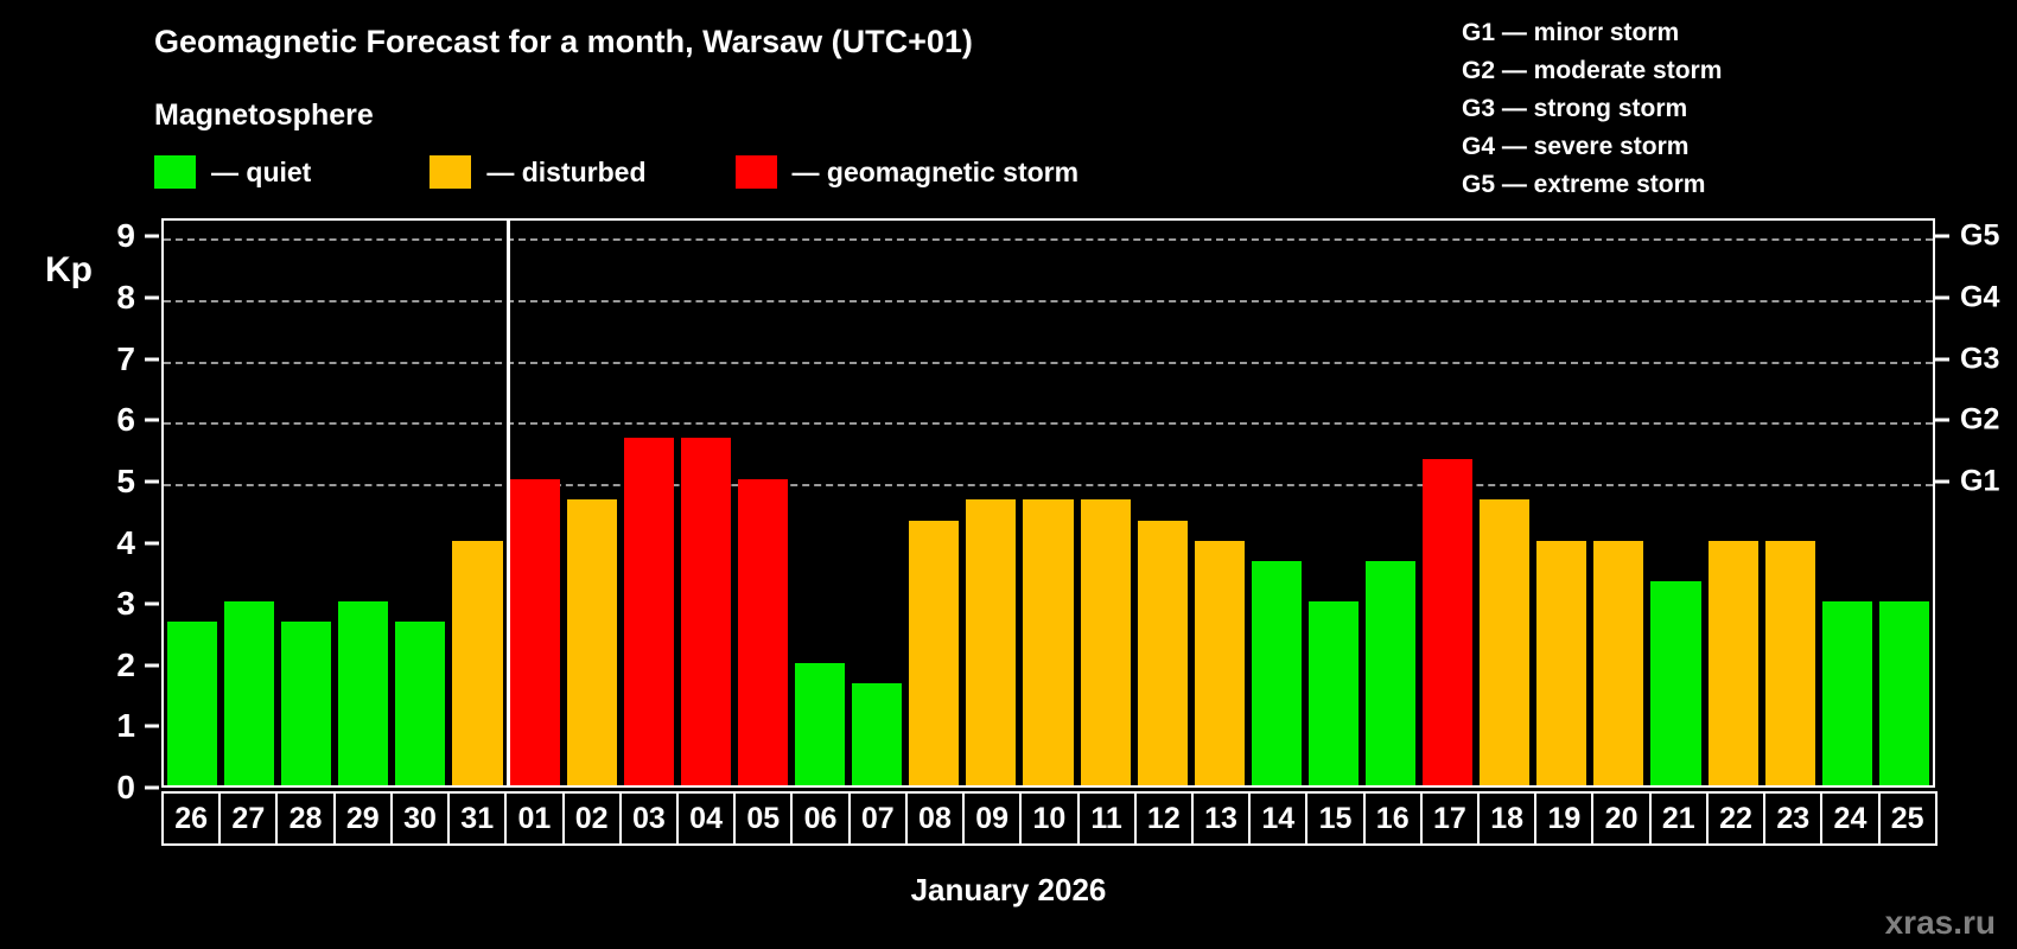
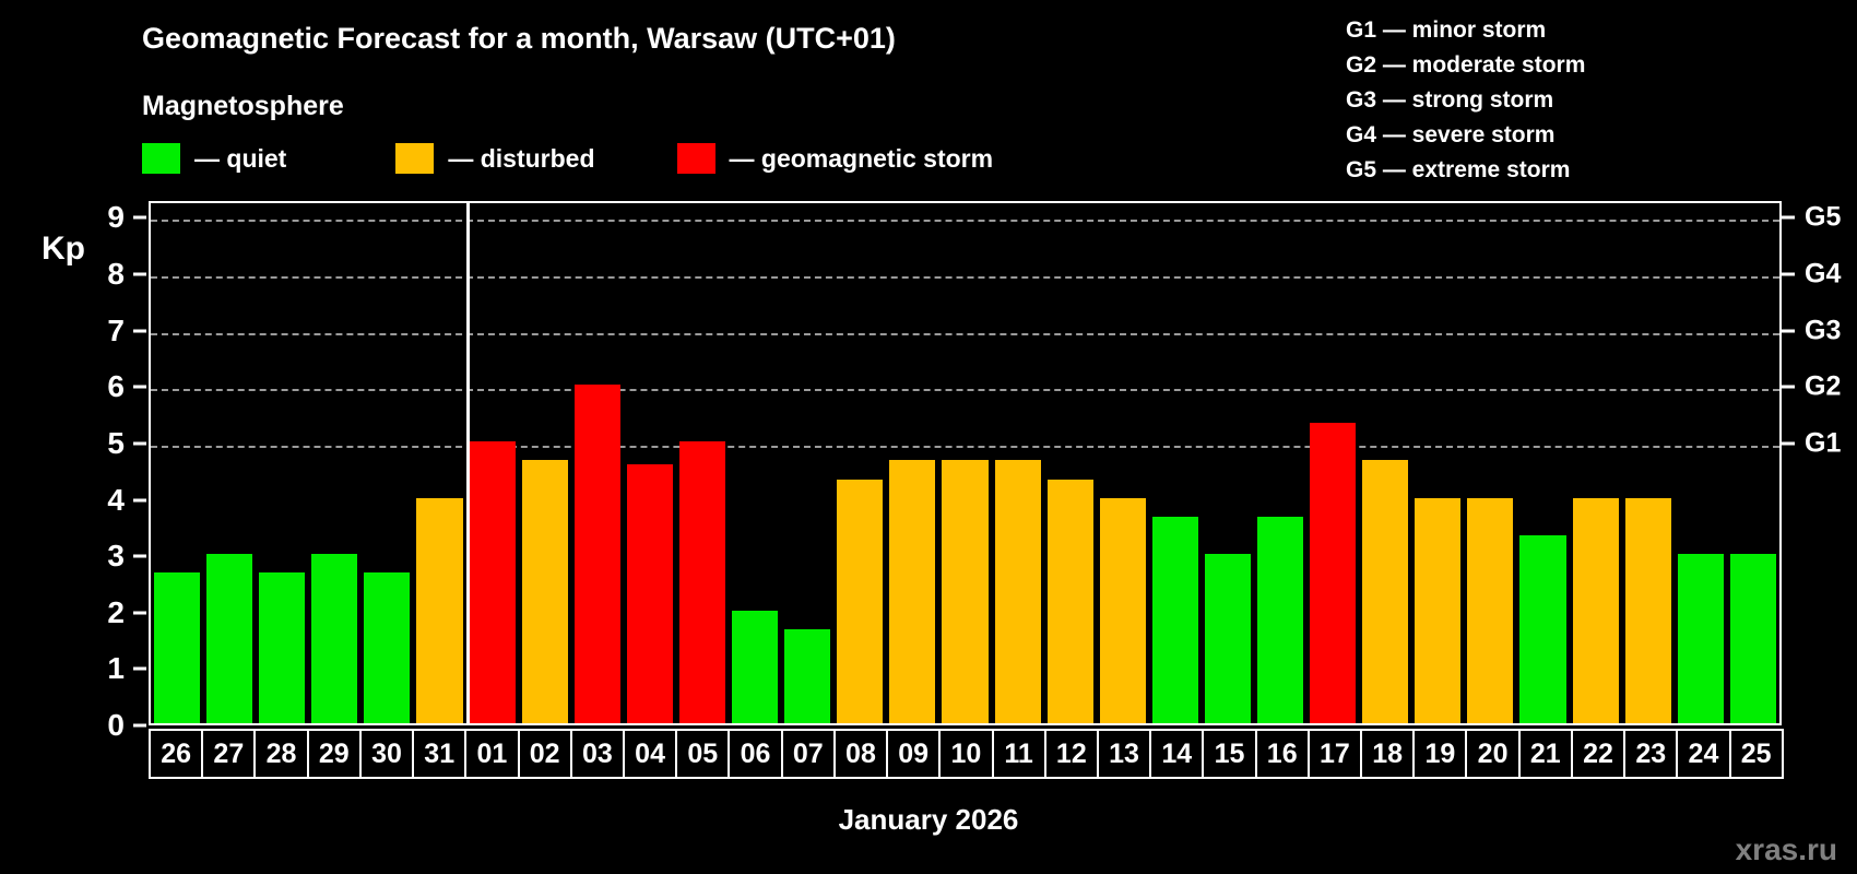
03: 5.7 -> 6.0
04: 5.7 -> 4.6
